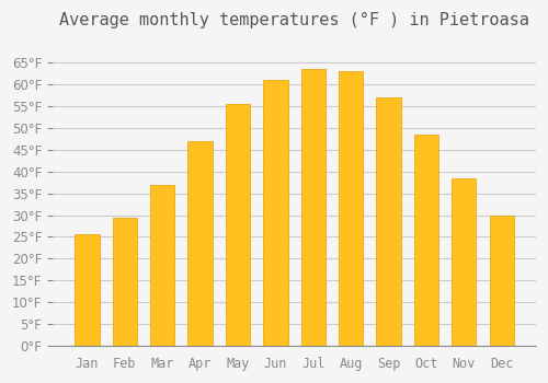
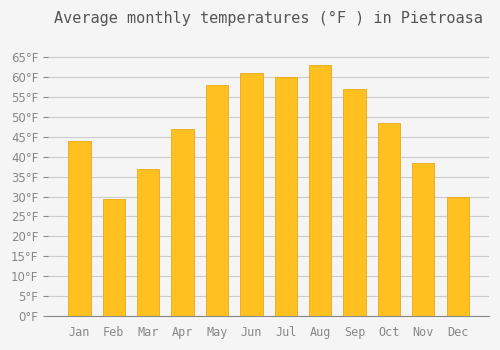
Jan: 25.5°F -> 44.0°F
May: 55.5°F -> 58.0°F
Jul: 63.5°F -> 60.0°F
